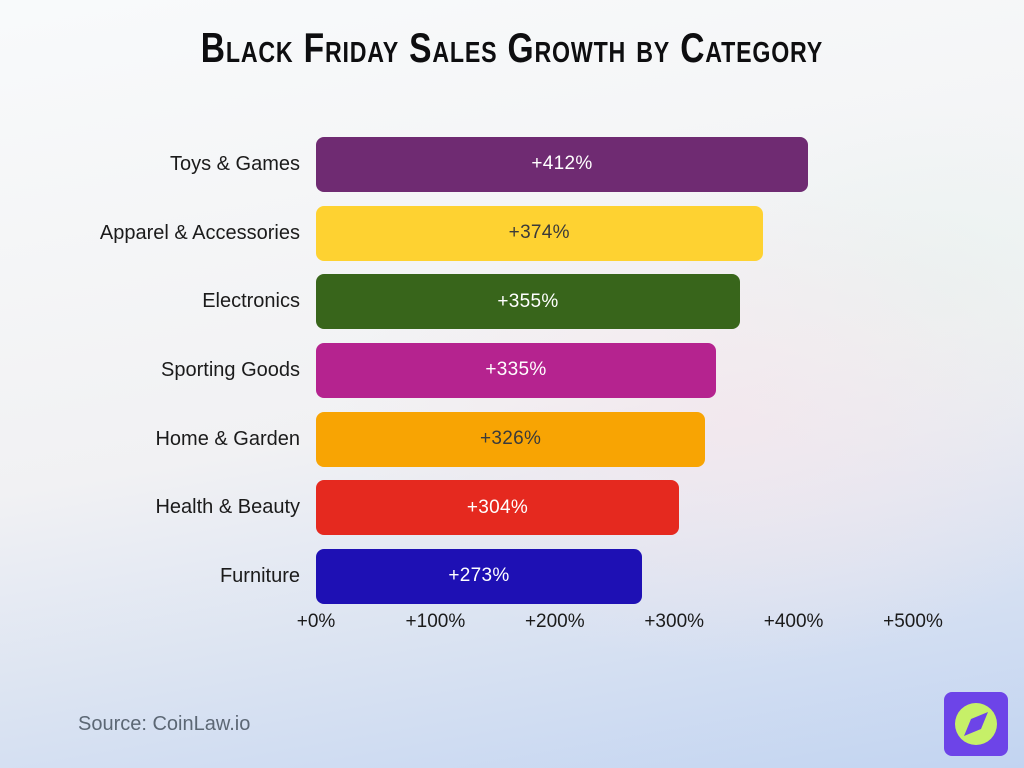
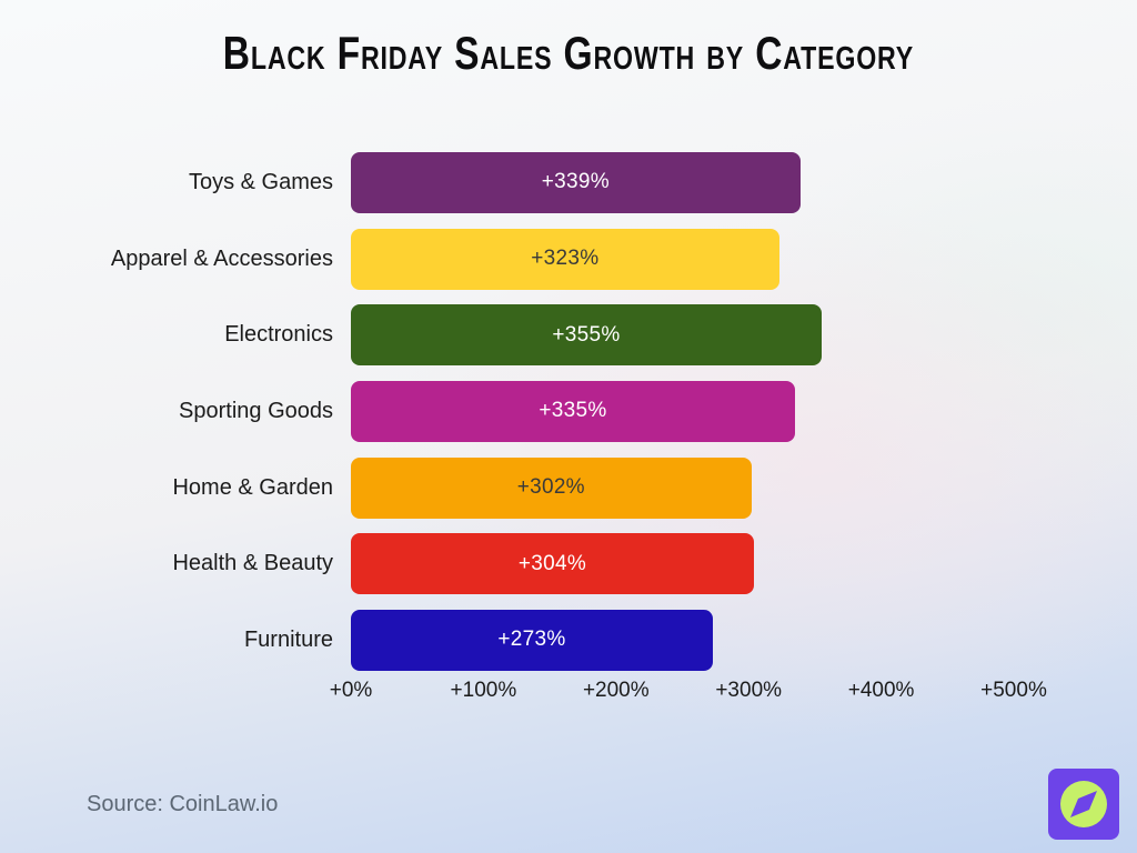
Toys & Games: +412% -> +339%
Apparel & Accessories: +374% -> +323%
Home & Garden: +326% -> +302%
